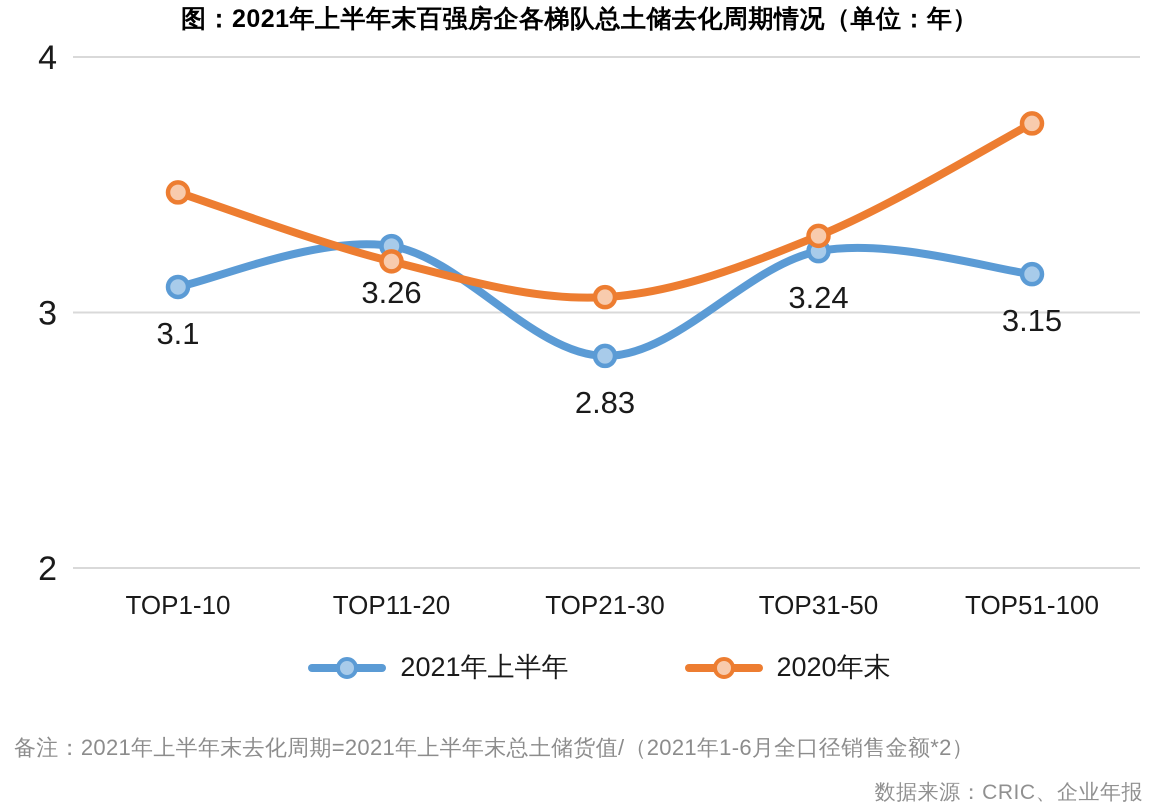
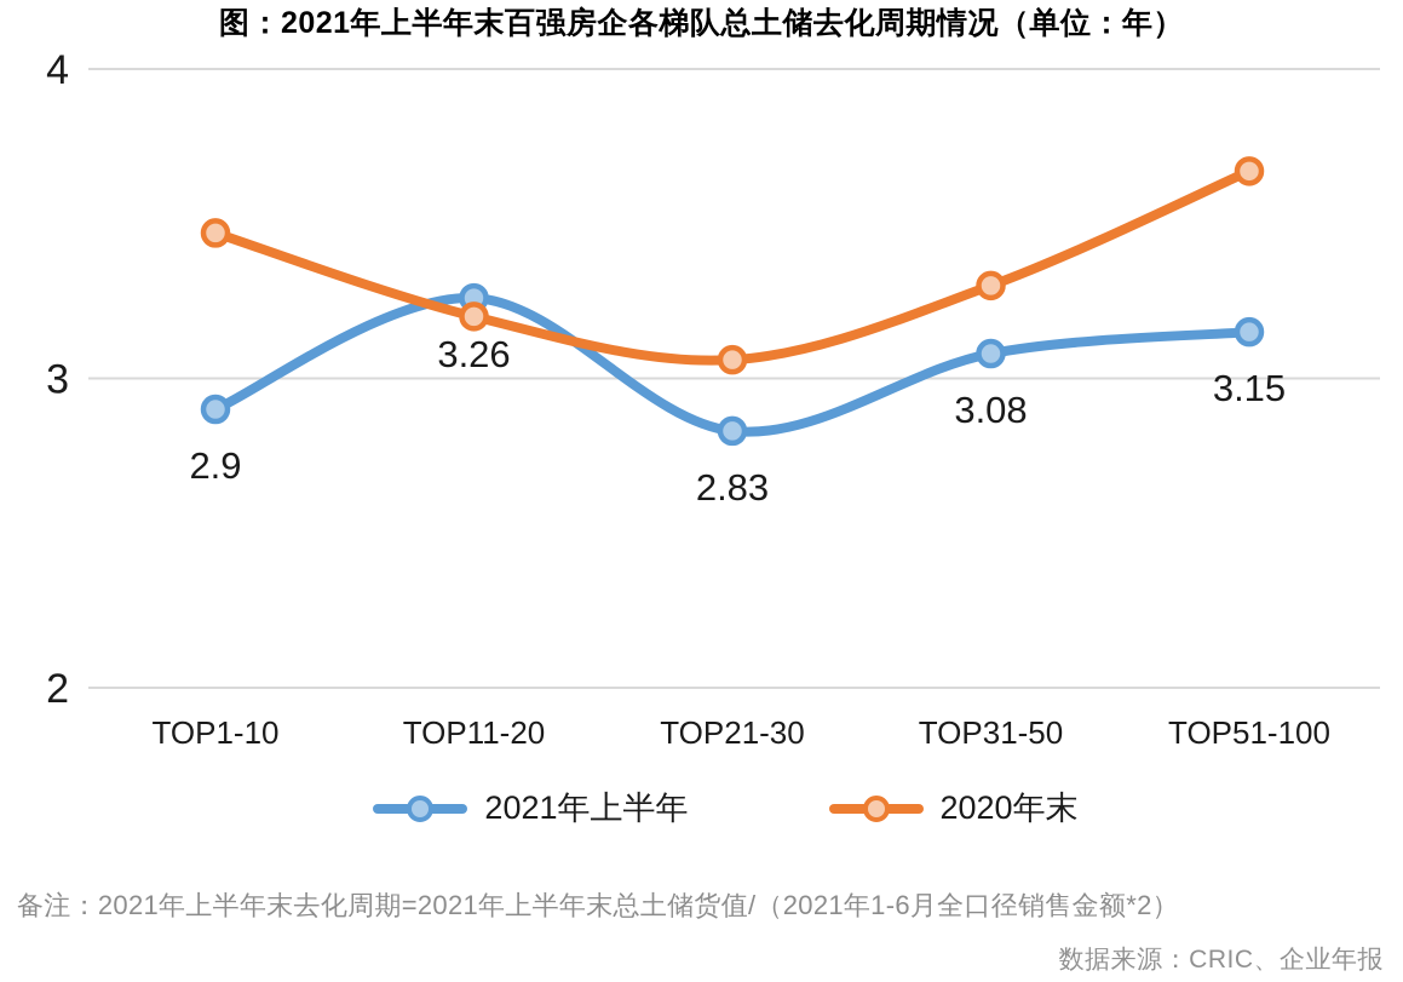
2021年上半年/TOP1-10: 3.1 -> 2.9
2021年上半年/TOP31-50: 3.24 -> 3.08
2020年末/TOP51-100: 3.74 -> 3.67
